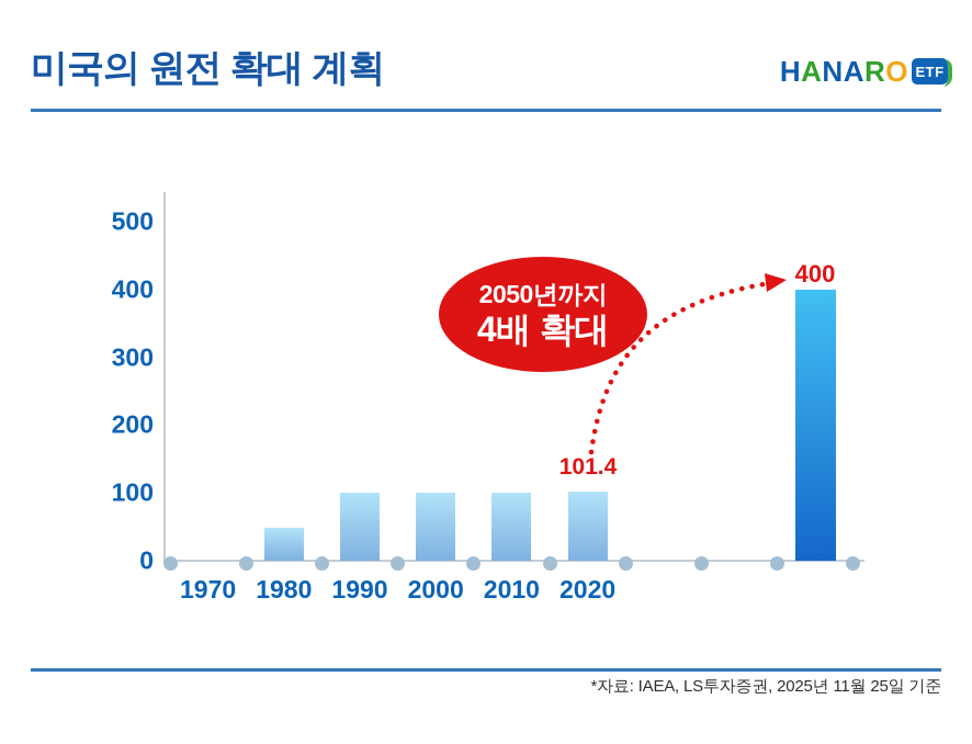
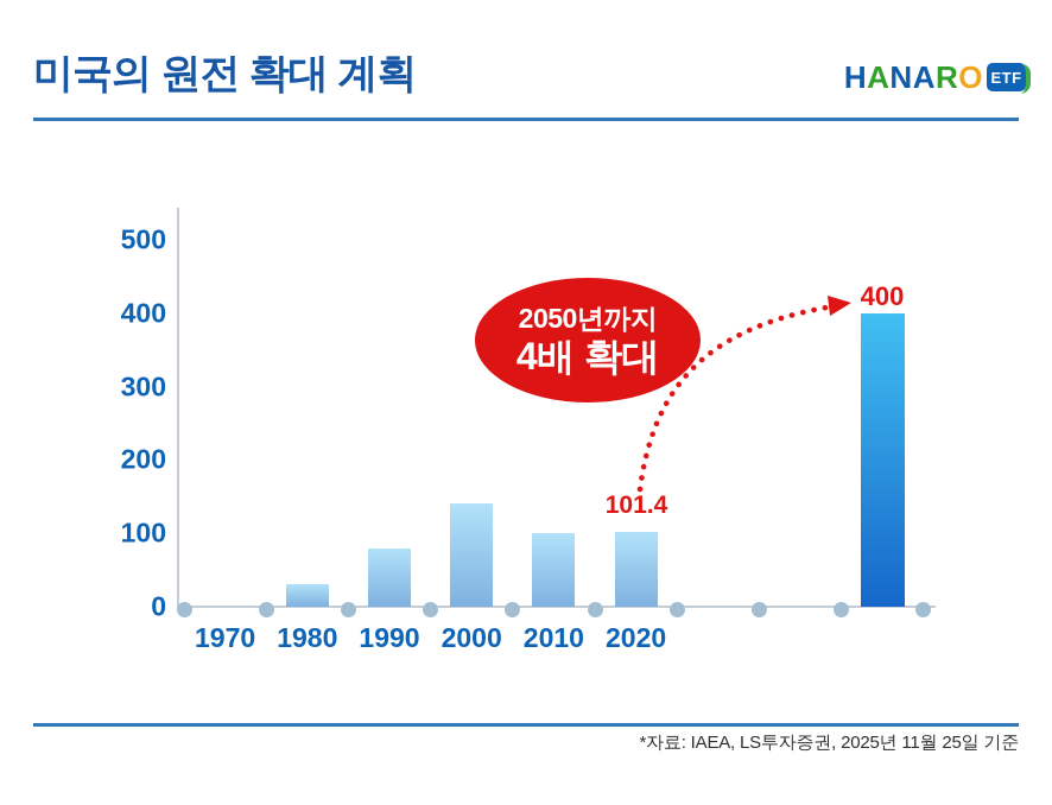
1980: 50 -> 30
1990: 100 -> 80
2000: 100 -> 140
